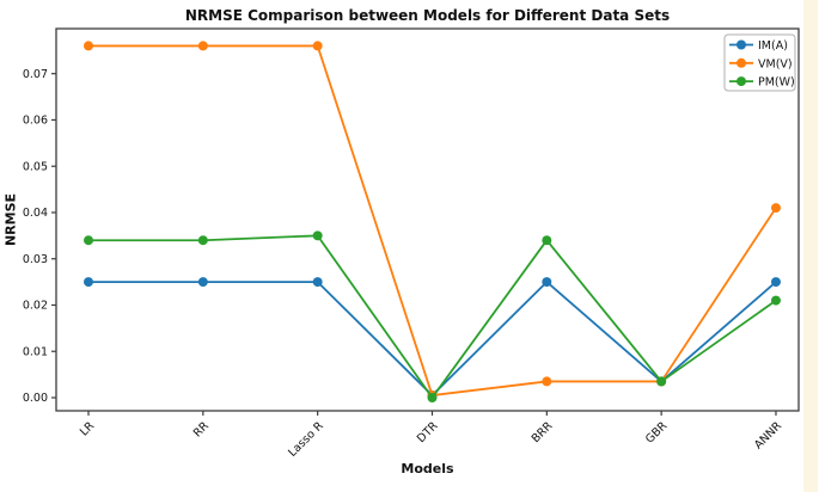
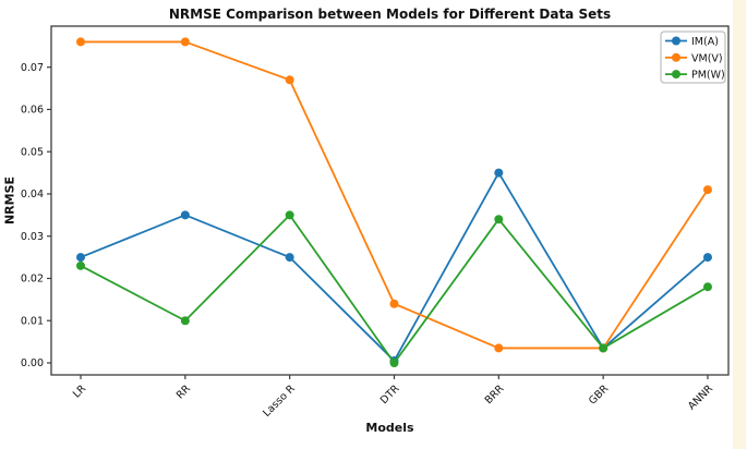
PM(W)/LR: 0.034 -> 0.023
IM(A)/RR: 0.025 -> 0.035
PM(W)/RR: 0.034 -> 0.010
VM(V)/Lasso R: 0.076 -> 0.067
VM(V)/DTR: 0.001 -> 0.014
IM(A)/BRR: 0.025 -> 0.045
PM(W)/ANNR: 0.021 -> 0.018
